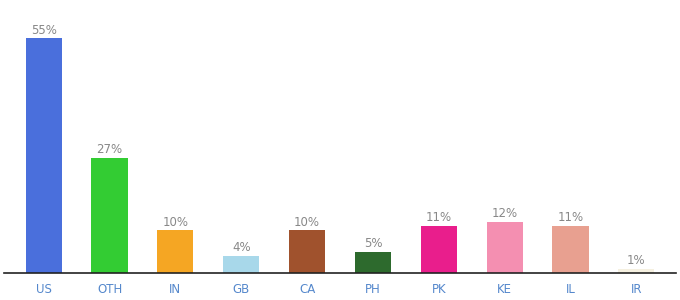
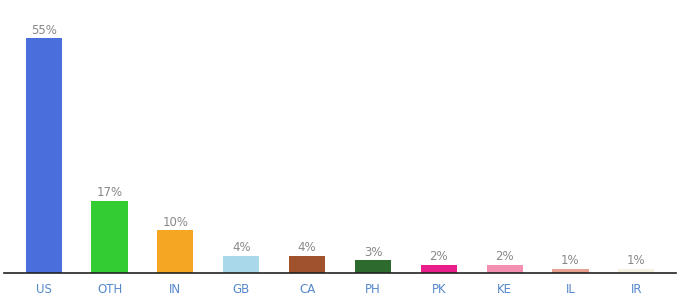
OTH: 27% -> 17%
CA: 10% -> 4%
PH: 5% -> 3%
PK: 11% -> 2%
KE: 12% -> 2%
IL: 11% -> 1%
